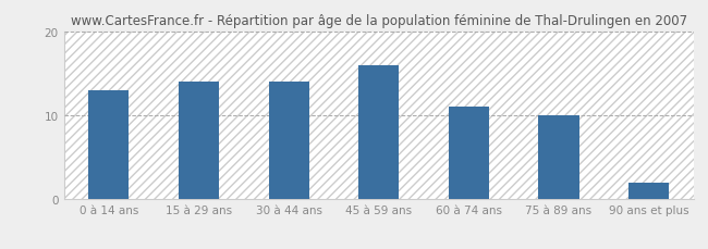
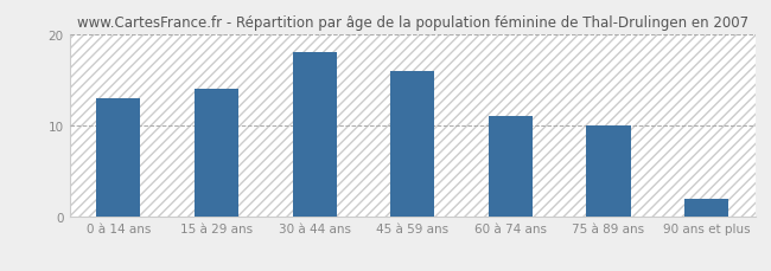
30 à 44 ans: 14 -> 18
